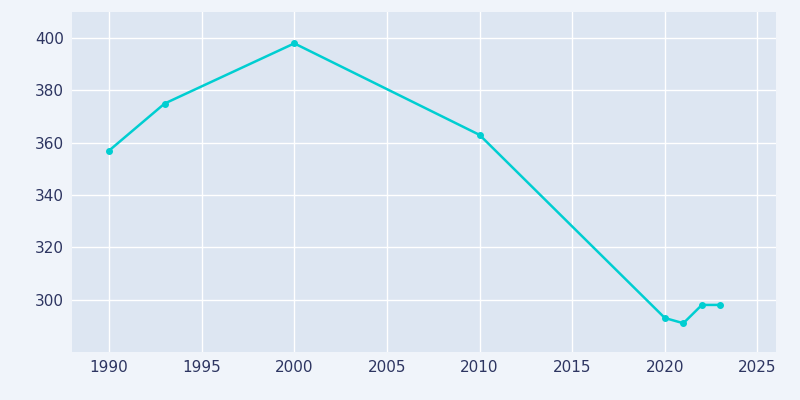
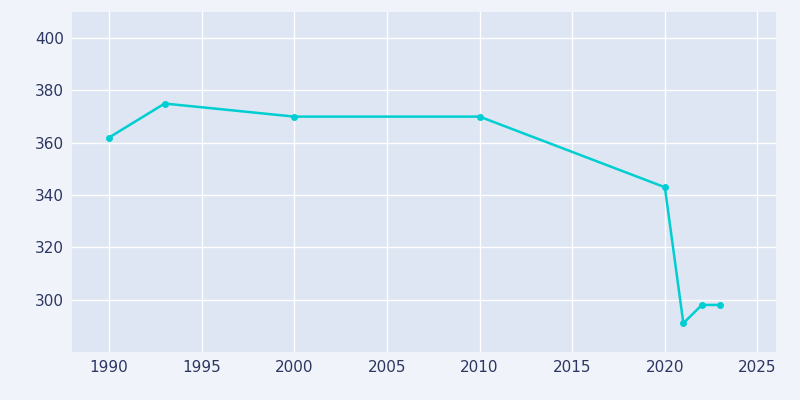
1990: 357 -> 362
2000: 398 -> 370
2010: 363 -> 370
2020: 293 -> 343
